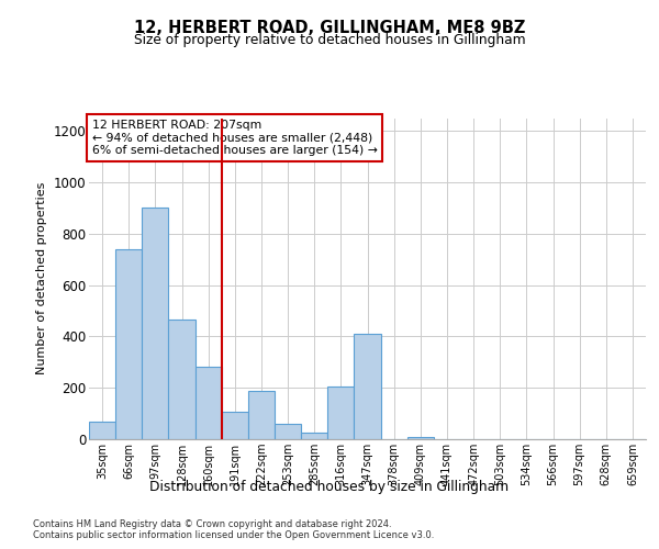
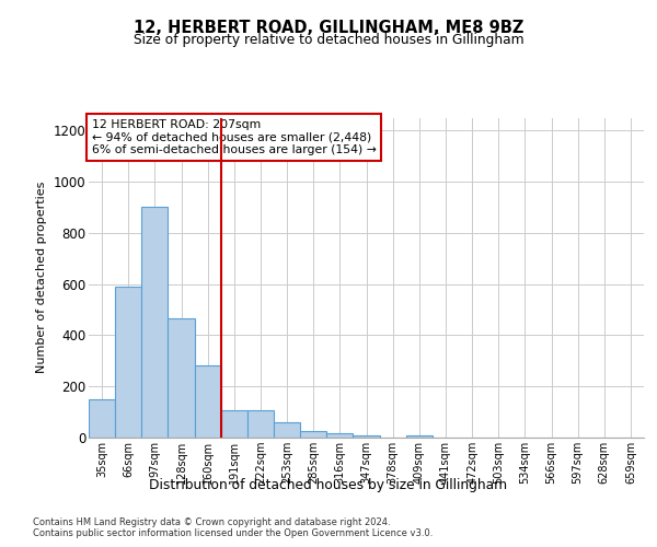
35sqm: 70 -> 150
66sqm: 740 -> 590
222sqm: 190 -> 105
316sqm: 205 -> 18
347sqm: 410 -> 10
